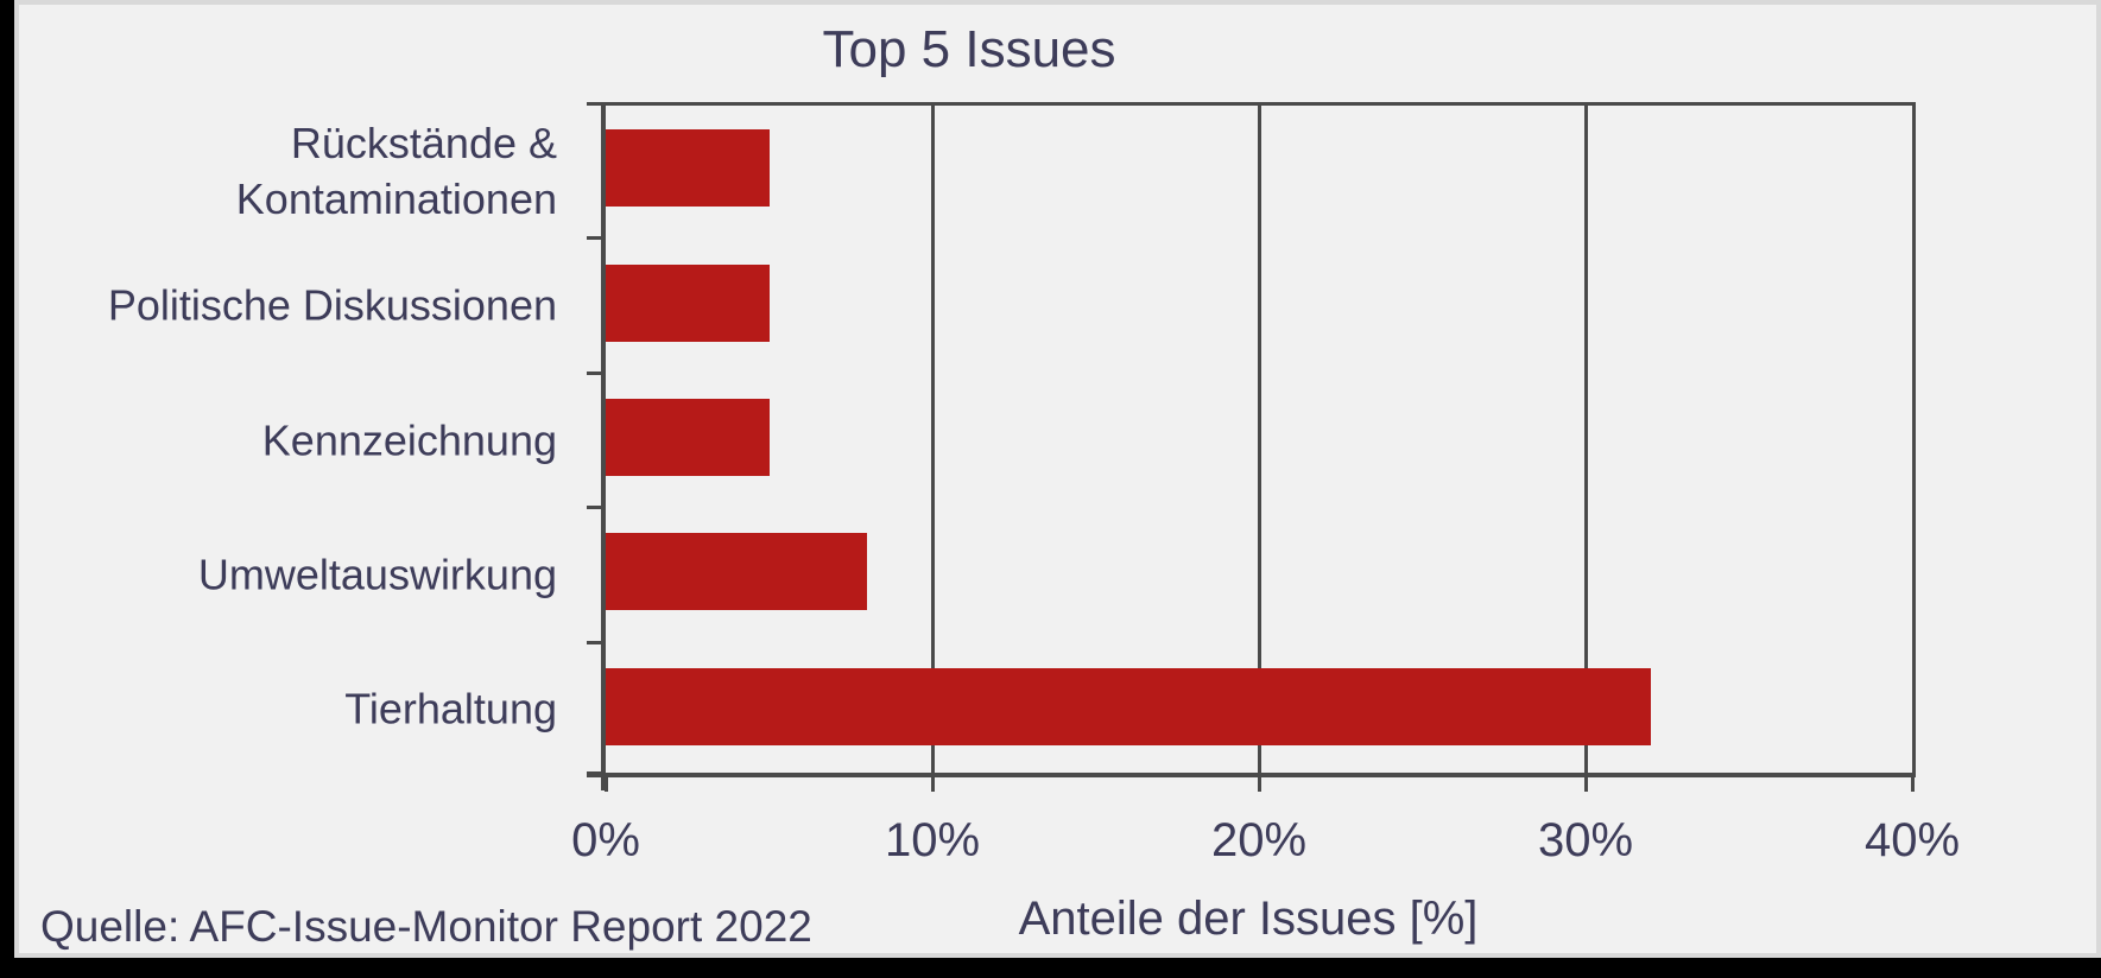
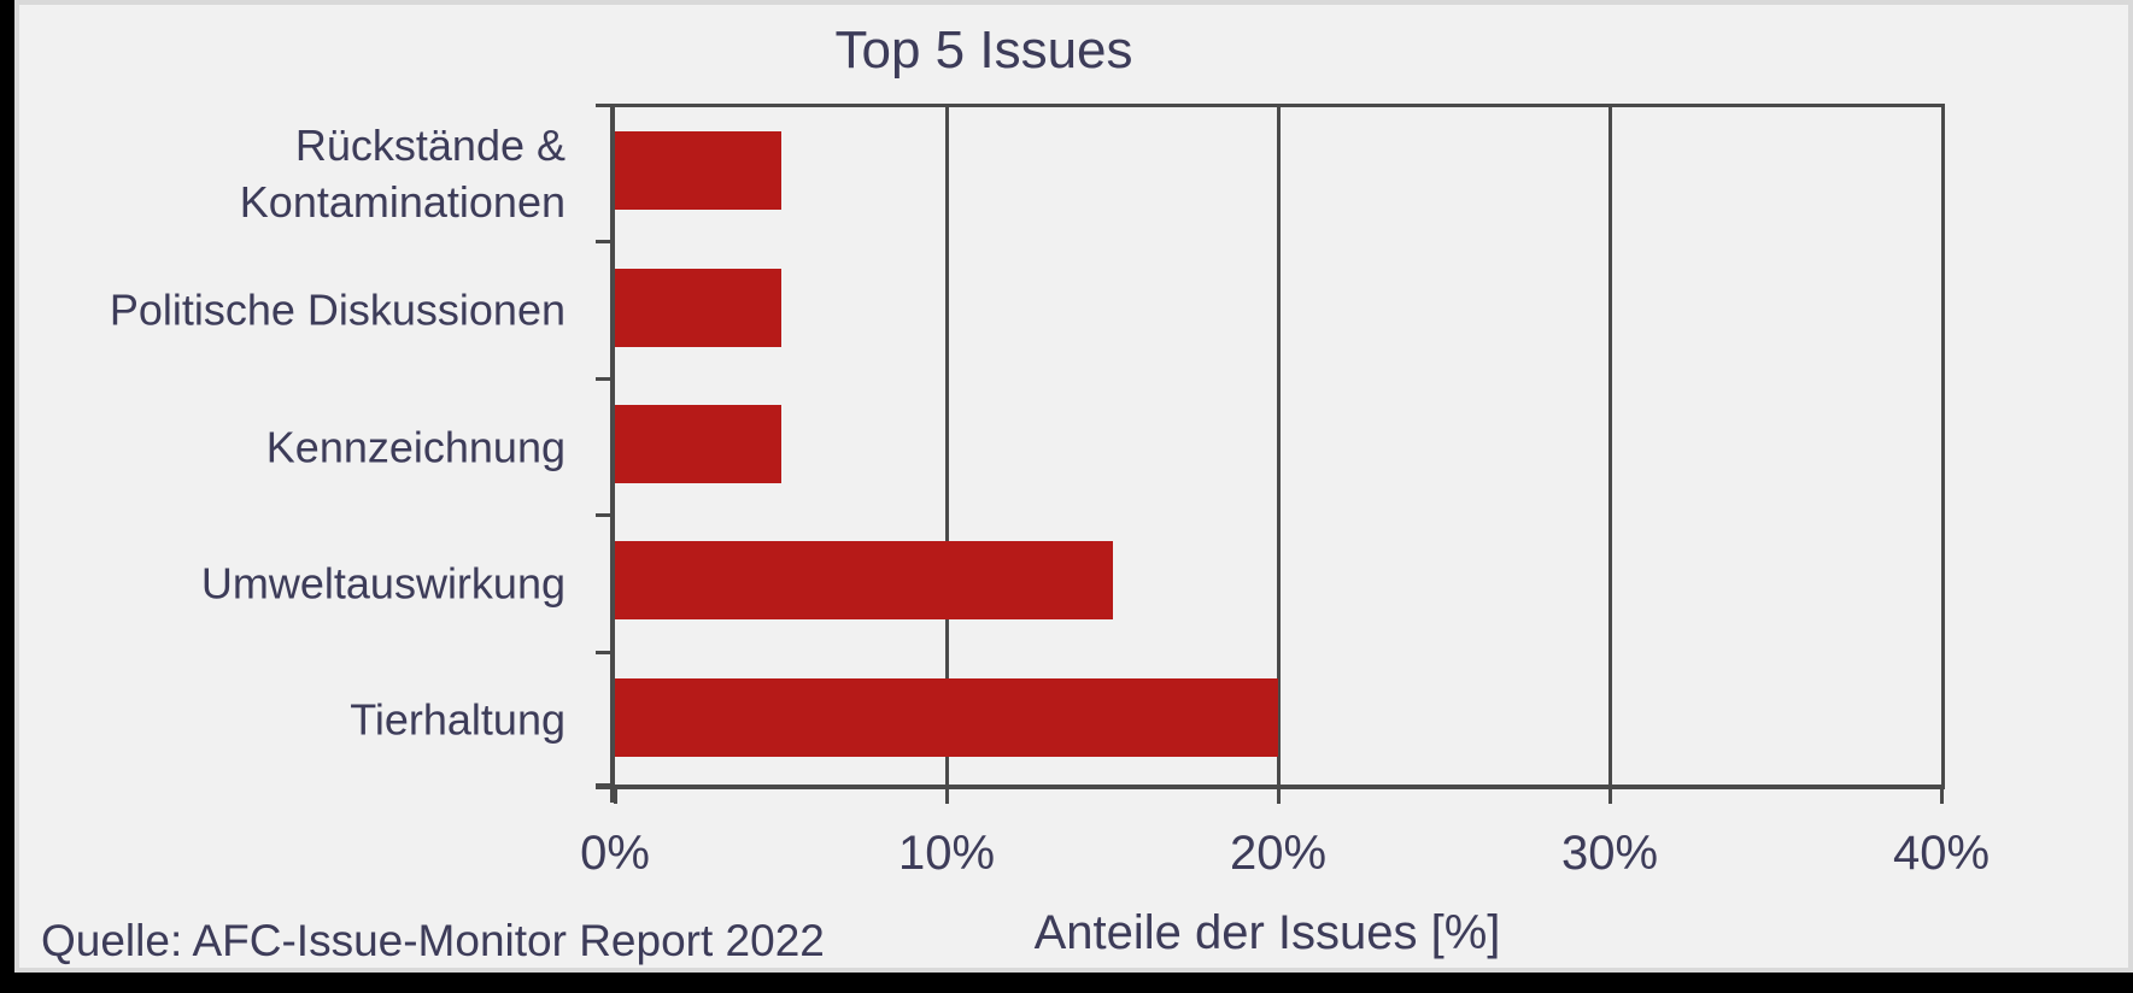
Umweltauswirkung: 8% -> 15%
Tierhaltung: 32% -> 20%
